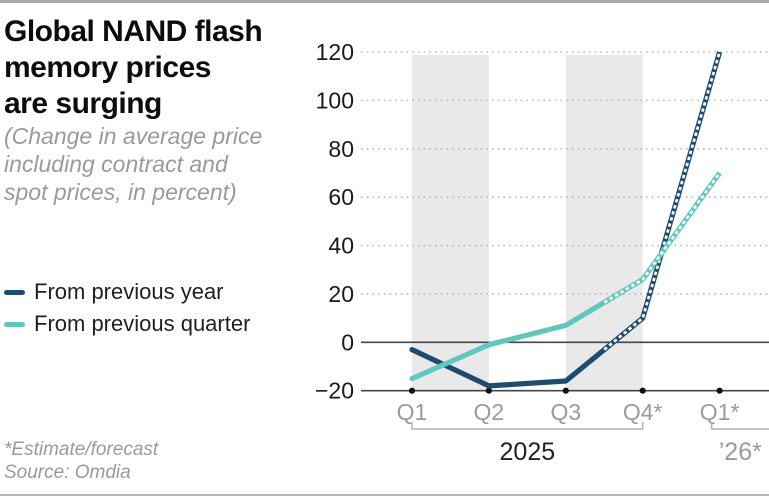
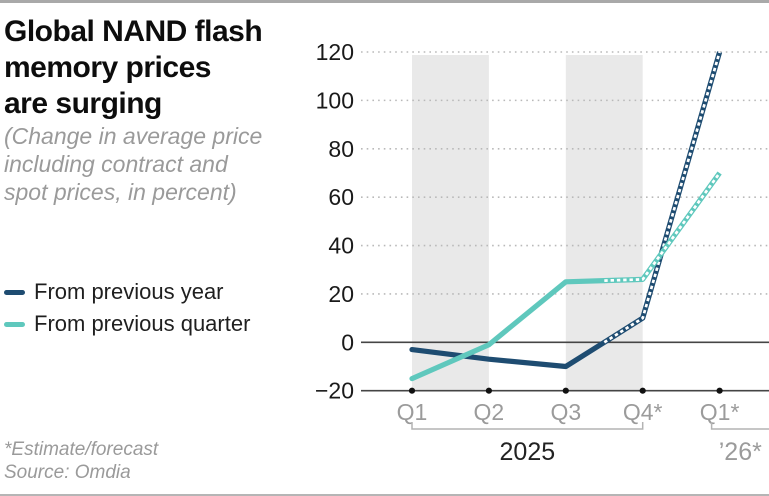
From previous year/Q2: -18 -> -7
From previous year/Q3: -16 -> -10
From previous quarter/Q3: 7 -> 25
